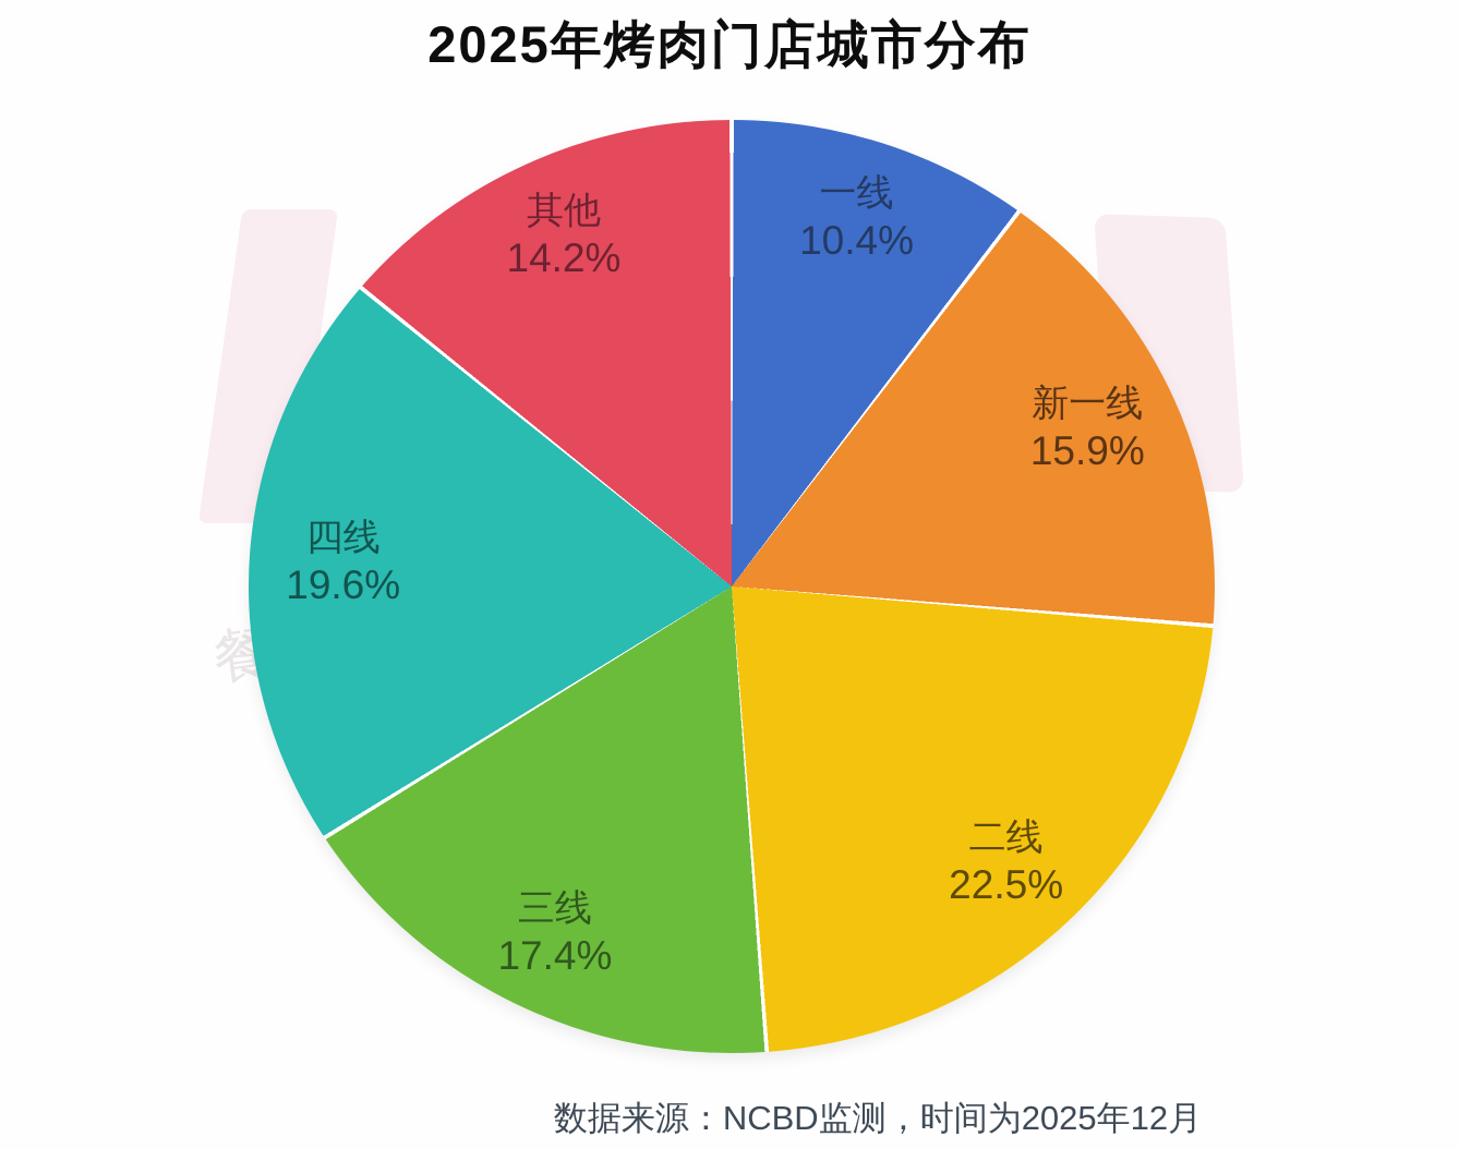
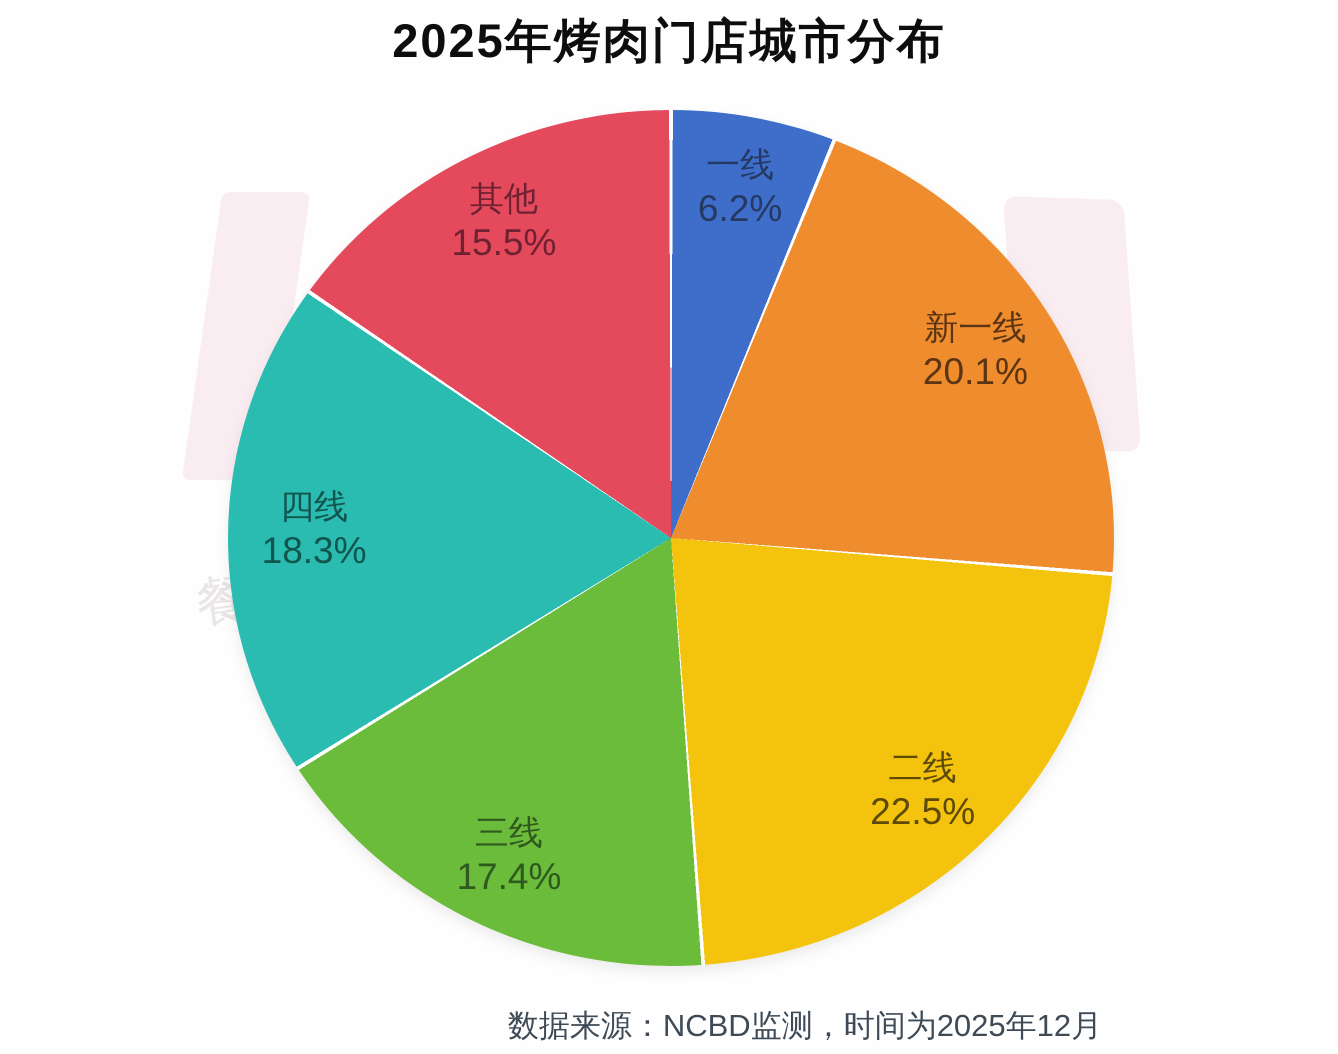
一线: 10.4% -> 6.2%
新一线: 15.9% -> 20.1%
四线: 19.6% -> 18.3%
其他: 14.2% -> 15.5%
